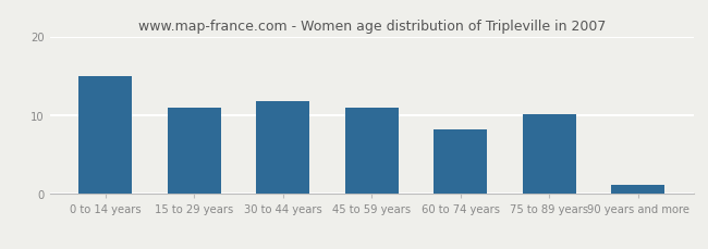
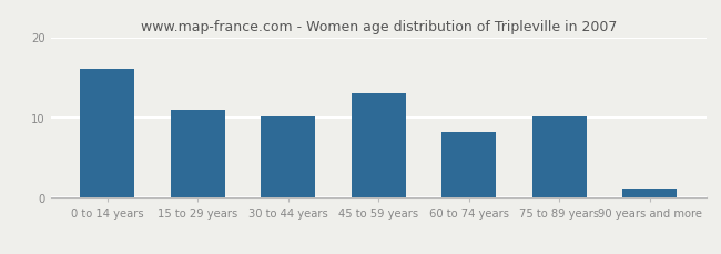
0 to 14 years: 15.0 -> 16.0
30 to 44 years: 11.8 -> 10.1
45 to 59 years: 11.0 -> 13.0
